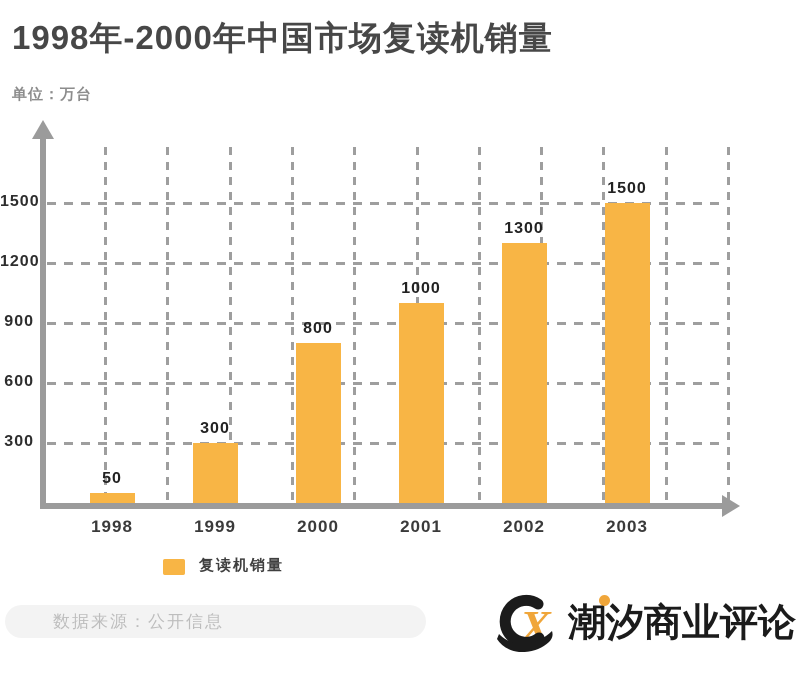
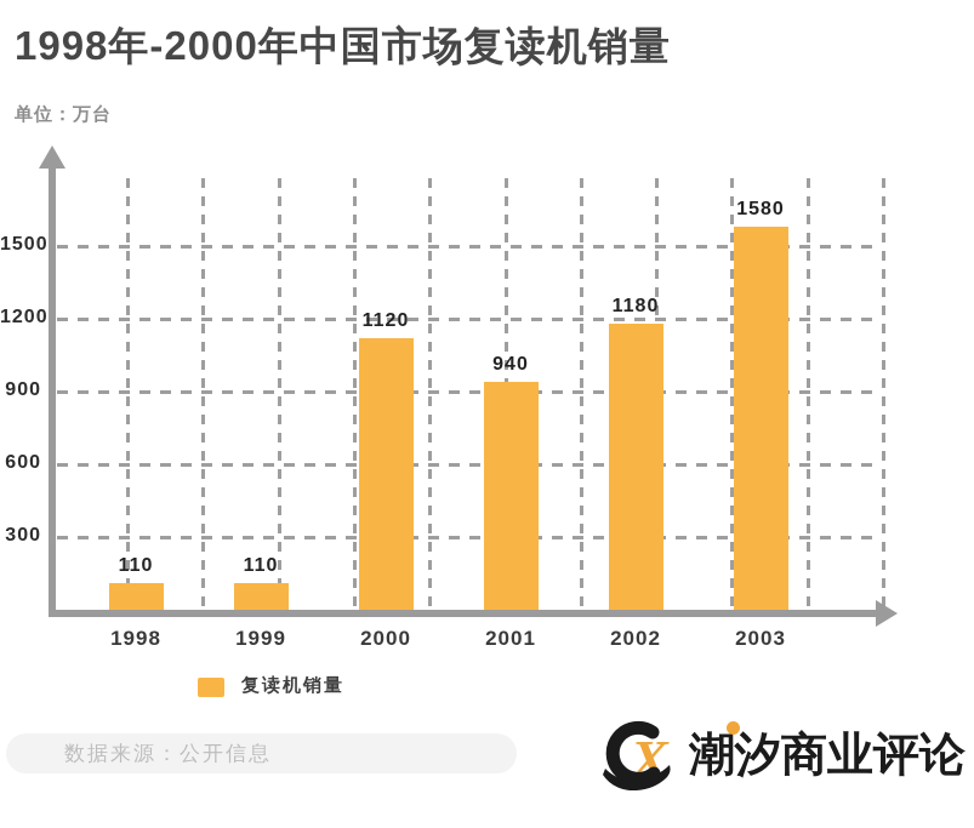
1998: 50 -> 110
1999: 300 -> 110
2000: 800 -> 1120
2001: 1000 -> 940
2002: 1300 -> 1180
2003: 1500 -> 1580
